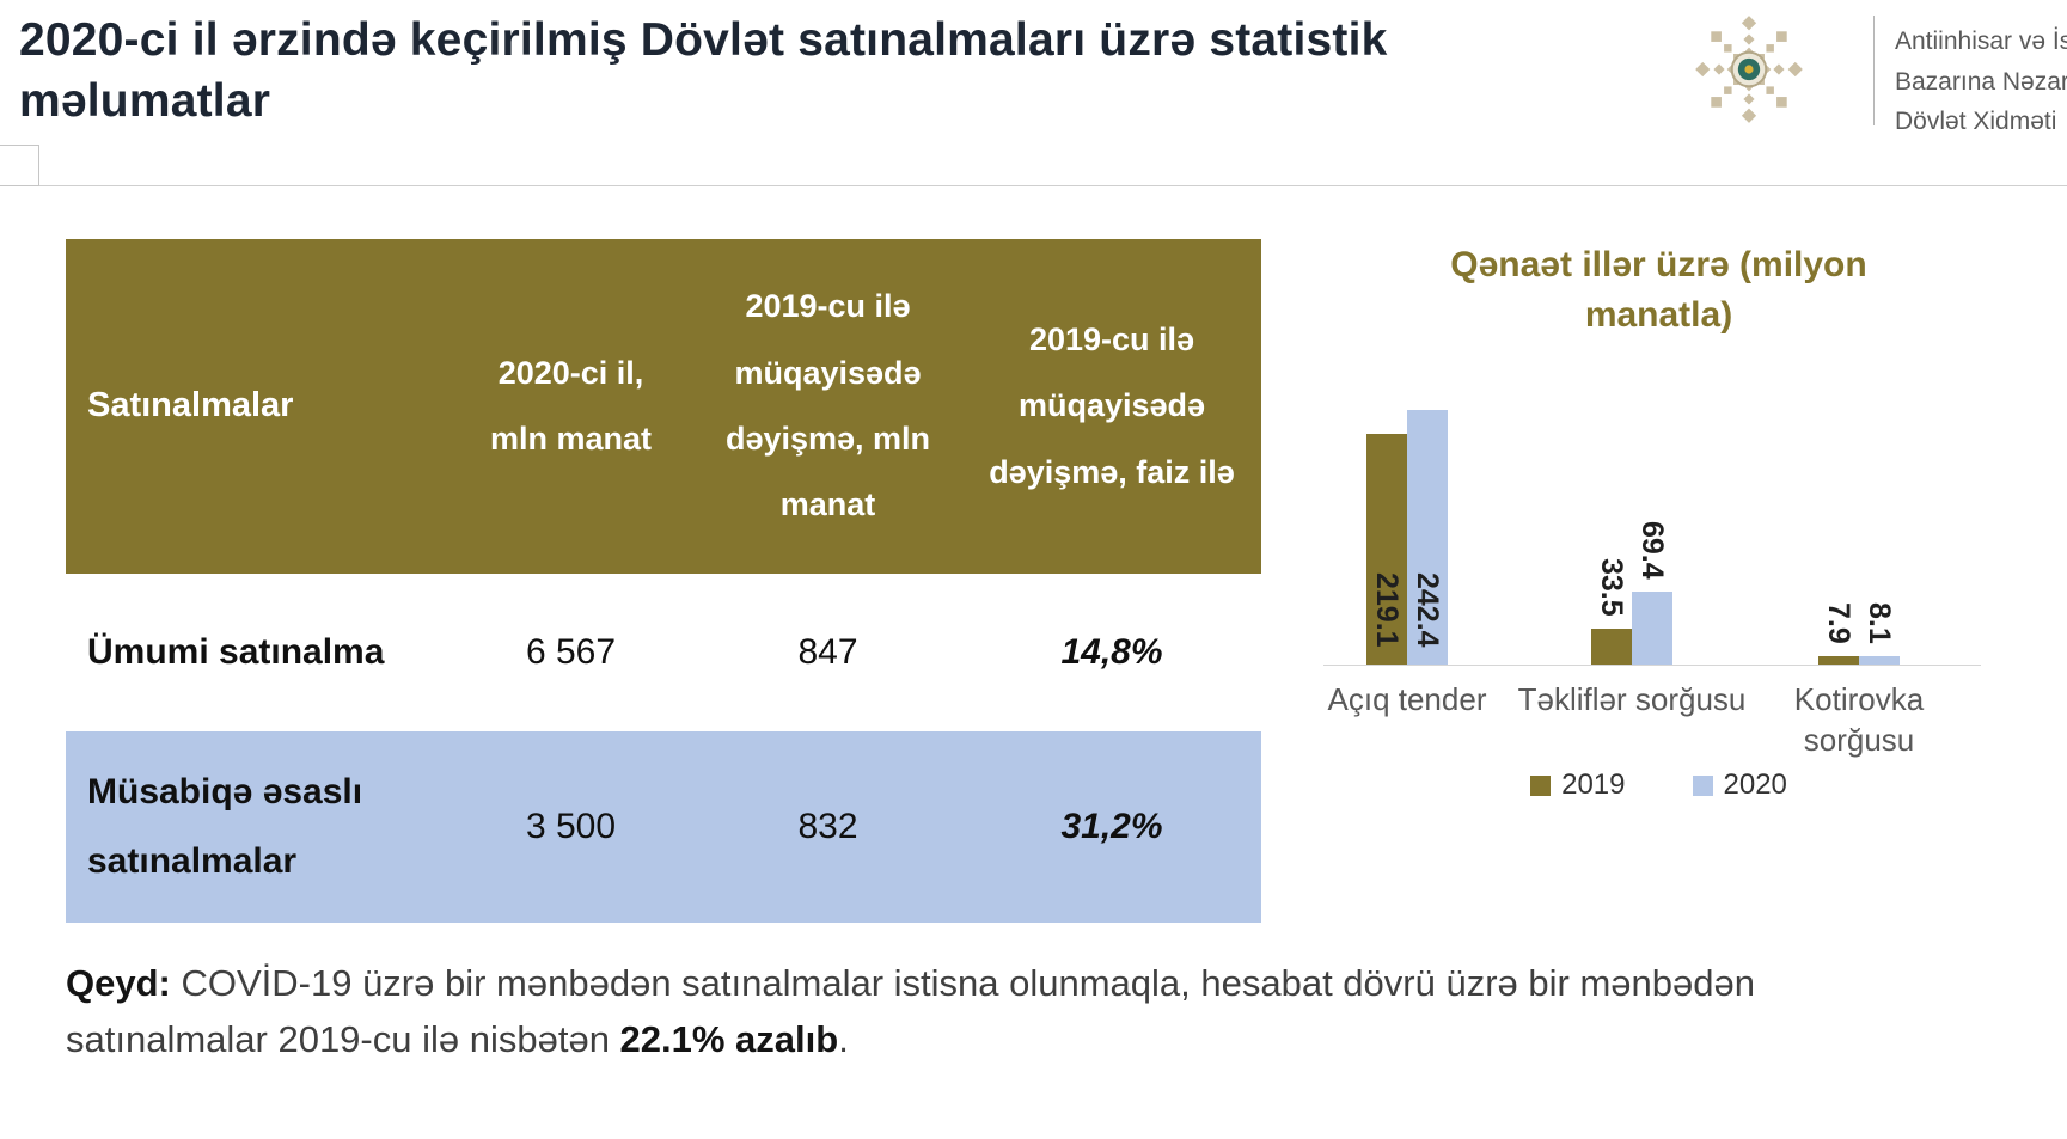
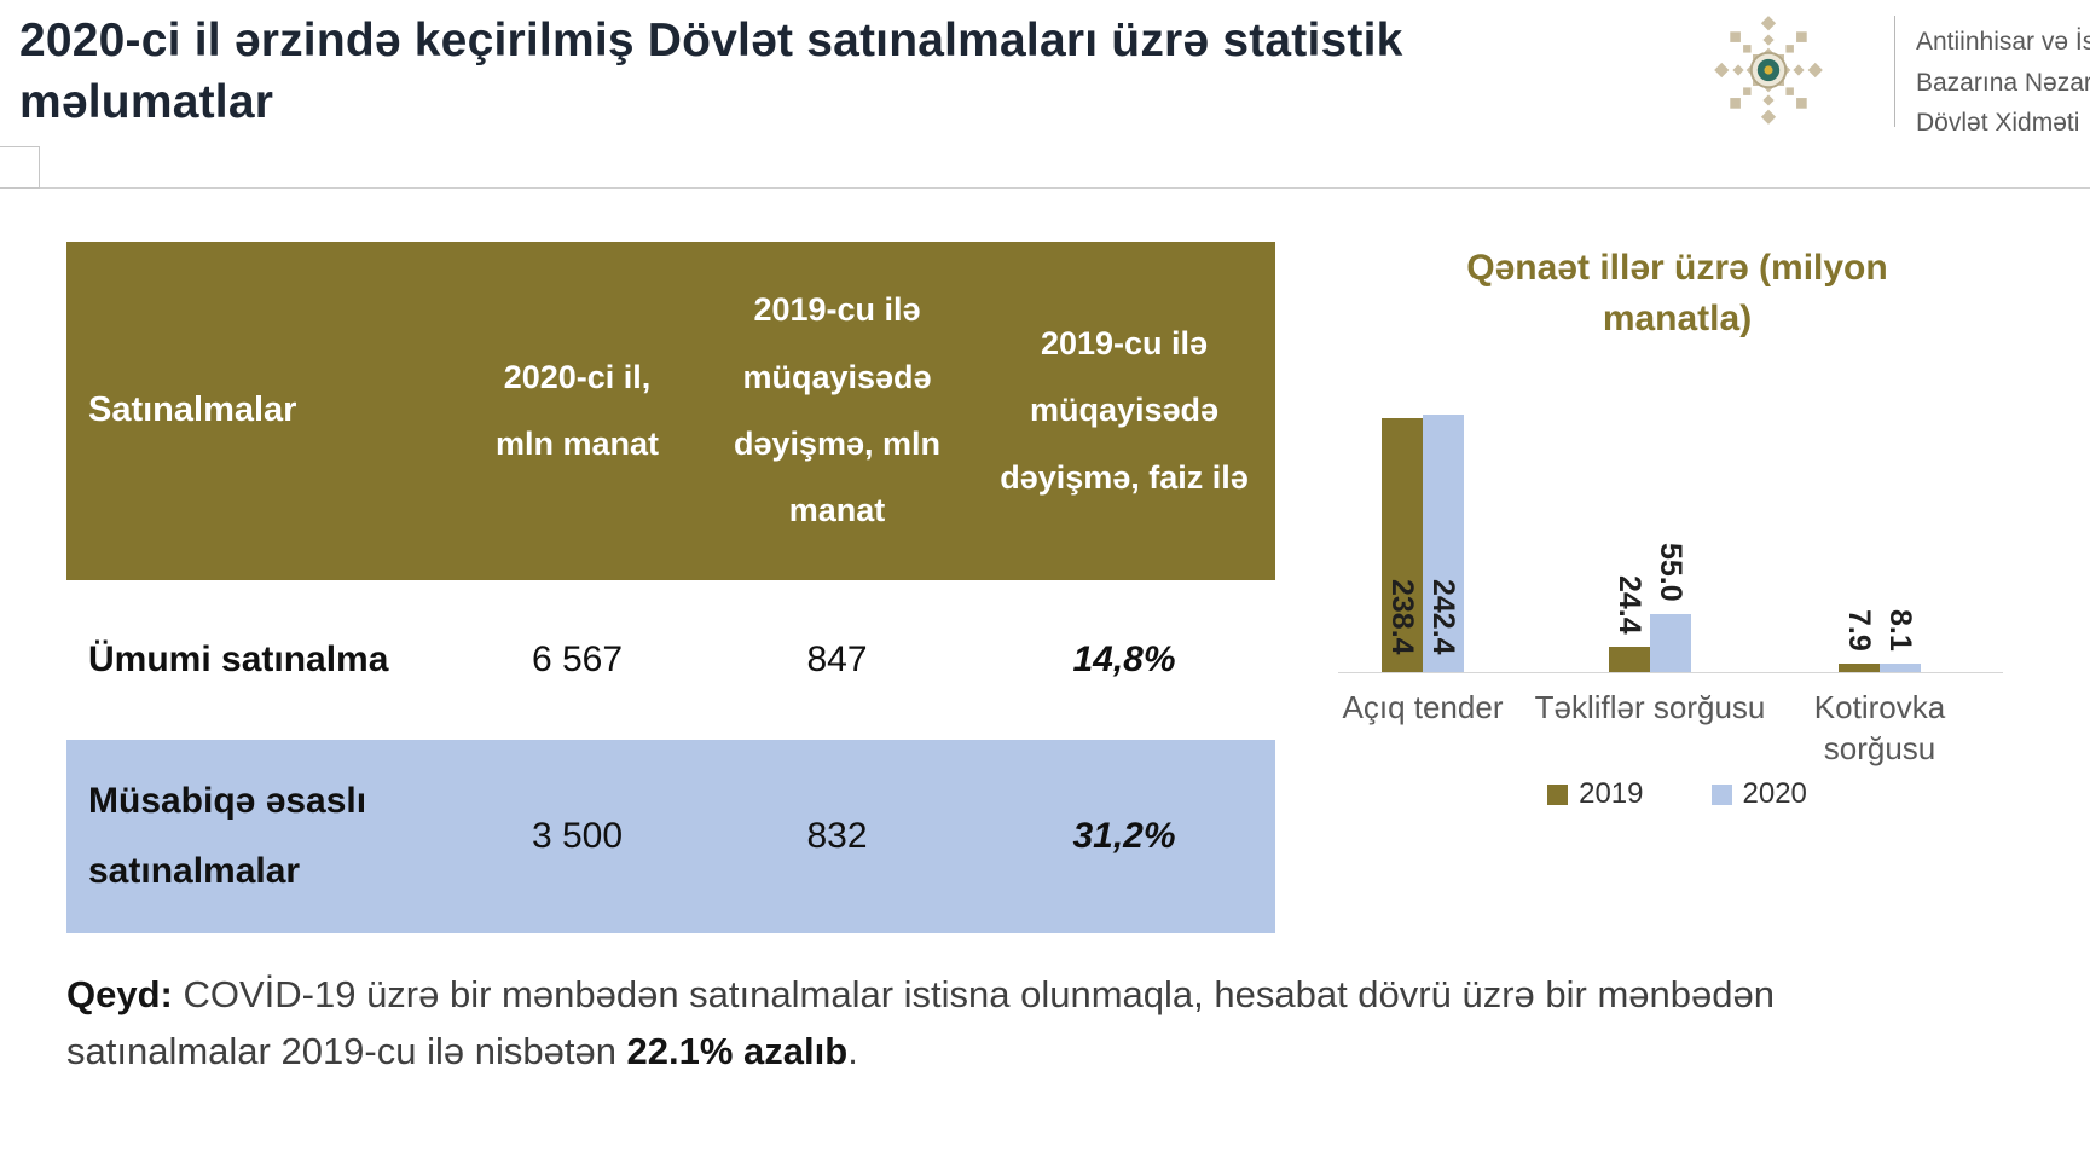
2019/Açıq tender: 219.1 -> 238.4
2019/Təkliflər sorğusu: 33.5 -> 24.4
2020/Təkliflər sorğusu: 69.4 -> 55.0
